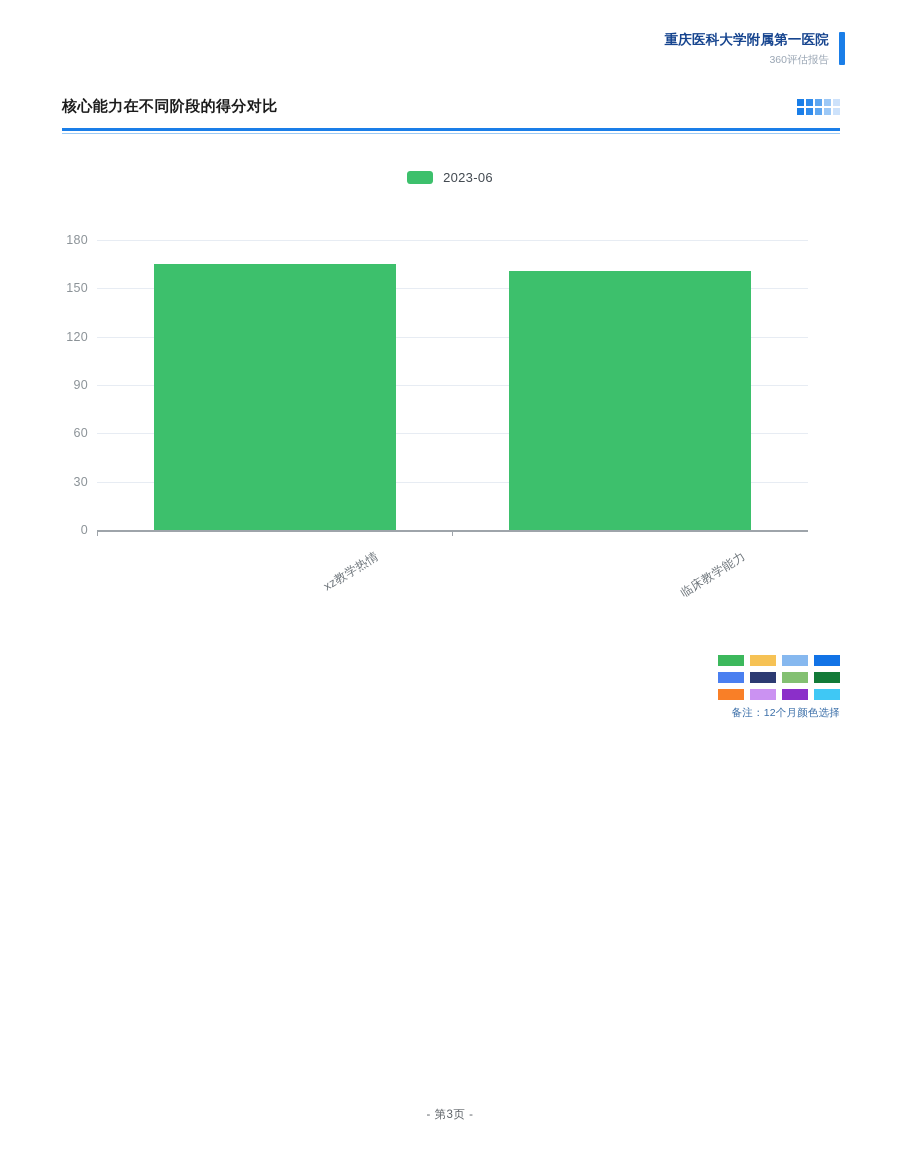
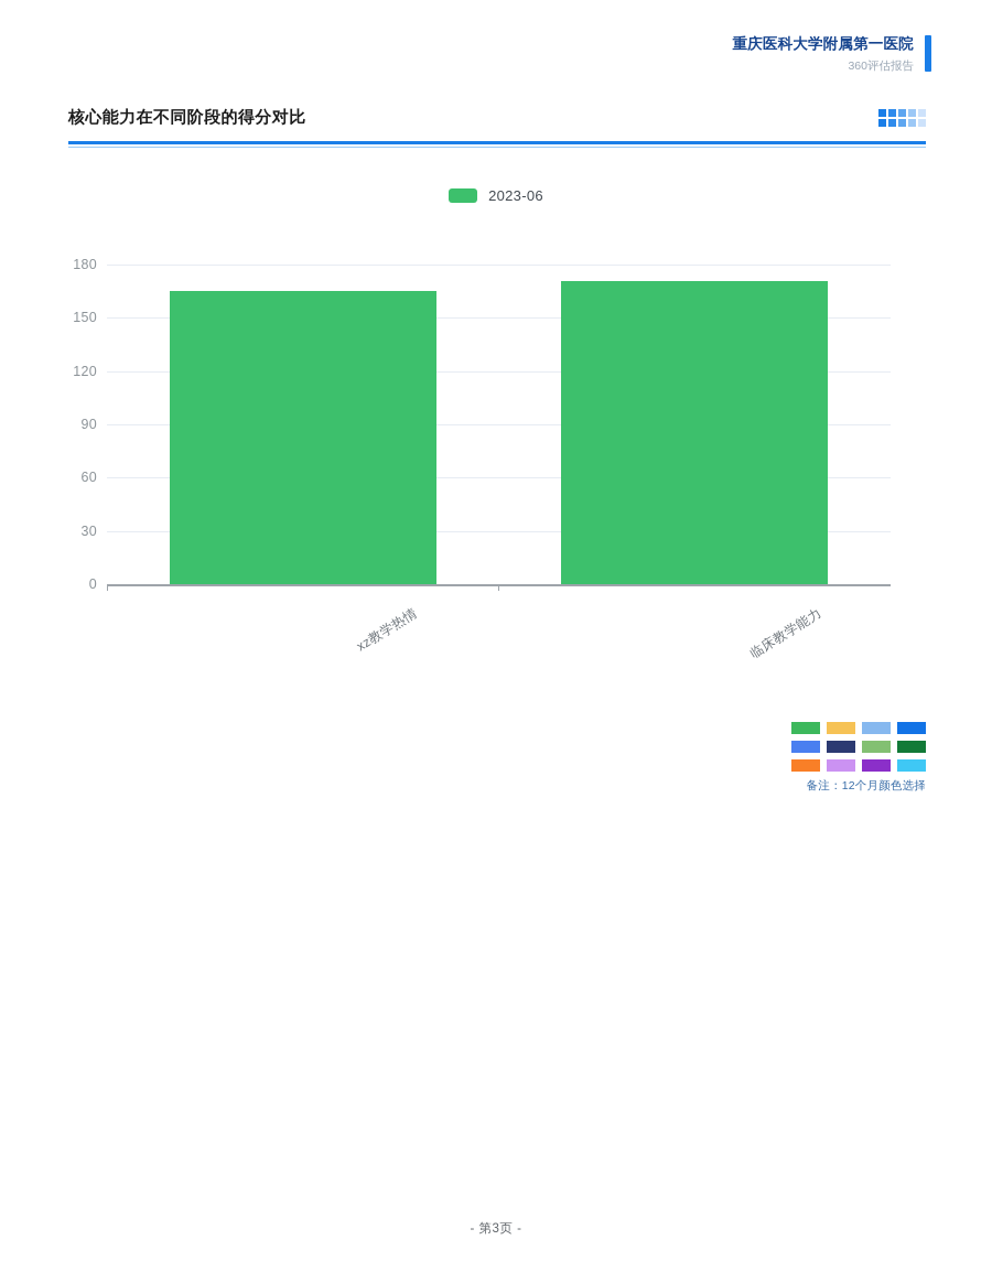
临床教学能力: 161 -> 171
